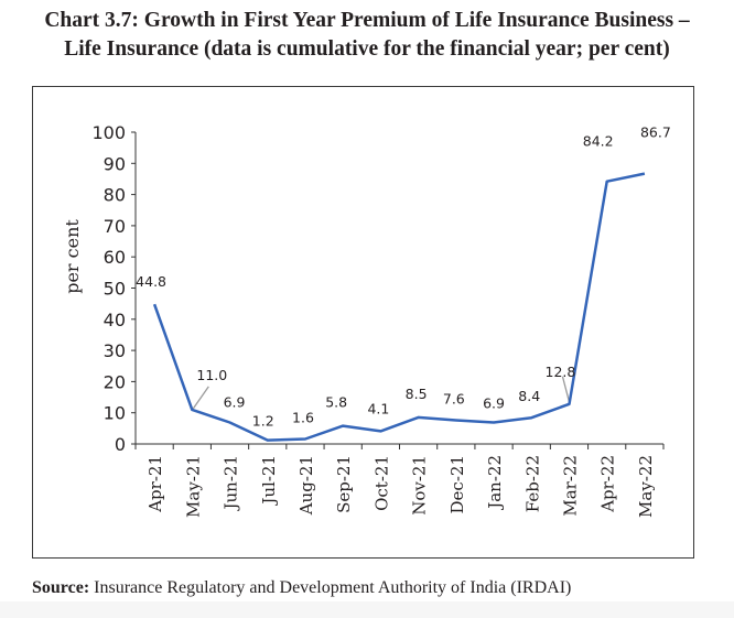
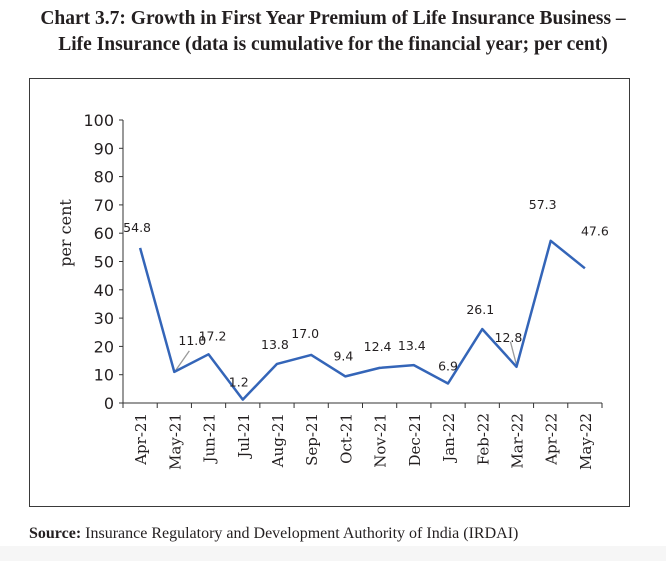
Apr-21: 44.8 -> 54.8
Jun-21: 6.9 -> 17.2
Aug-21: 1.6 -> 13.8
Sep-21: 5.8 -> 17.0
Oct-21: 4.1 -> 9.4
Nov-21: 8.5 -> 12.4
Dec-21: 7.6 -> 13.4
Feb-22: 8.4 -> 26.1
Apr-22: 84.2 -> 57.3
May-22: 86.7 -> 47.6
